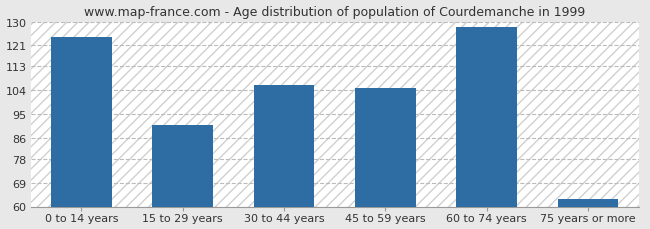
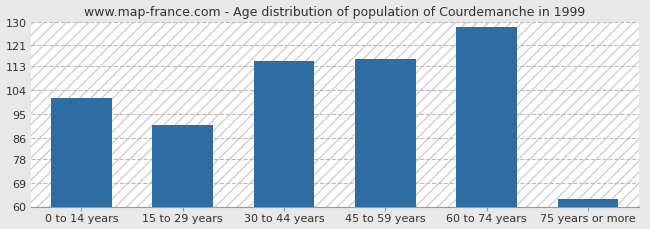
0 to 14 years: 124 -> 101
30 to 44 years: 106 -> 115
45 to 59 years: 105 -> 116
